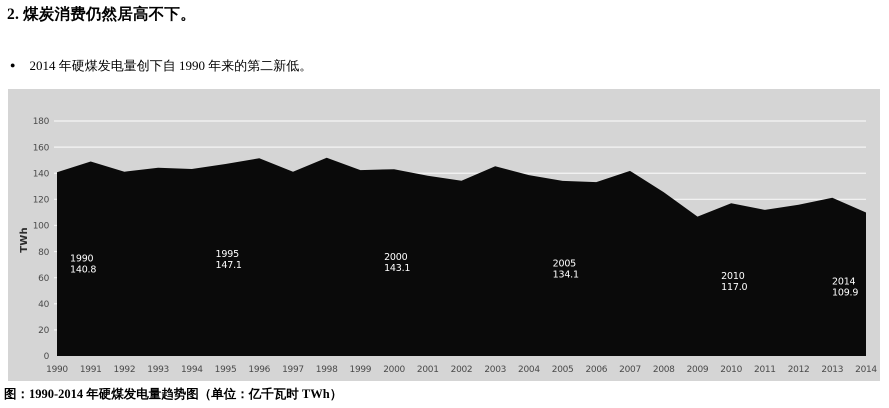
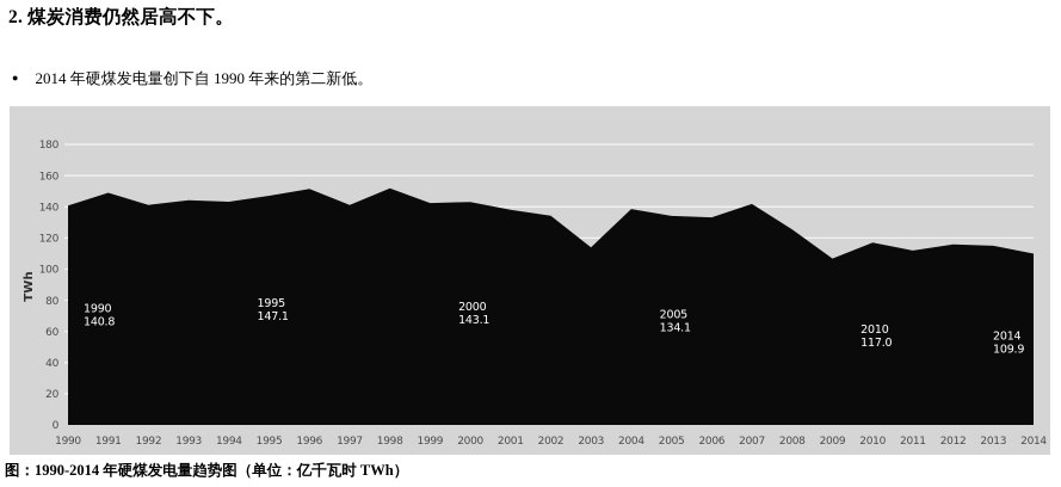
2003: 145 -> 114
2013: 121 -> 115
